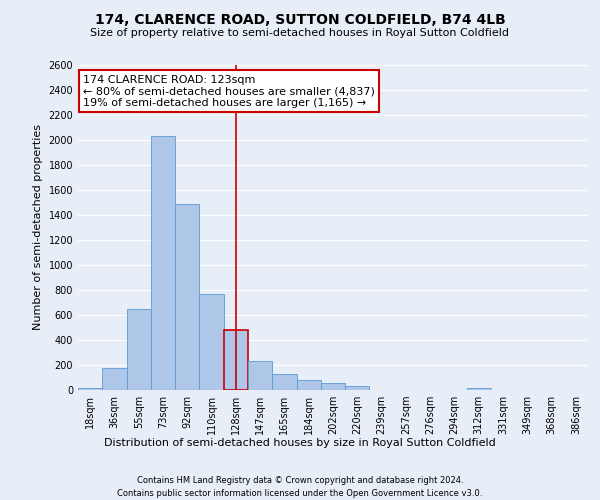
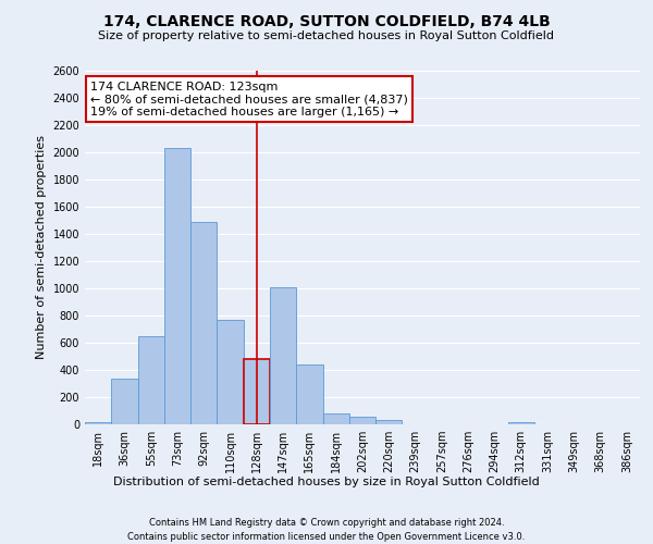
36sqm: 180 -> 340
147sqm: 240 -> 1010
165sqm: 120 -> 440
